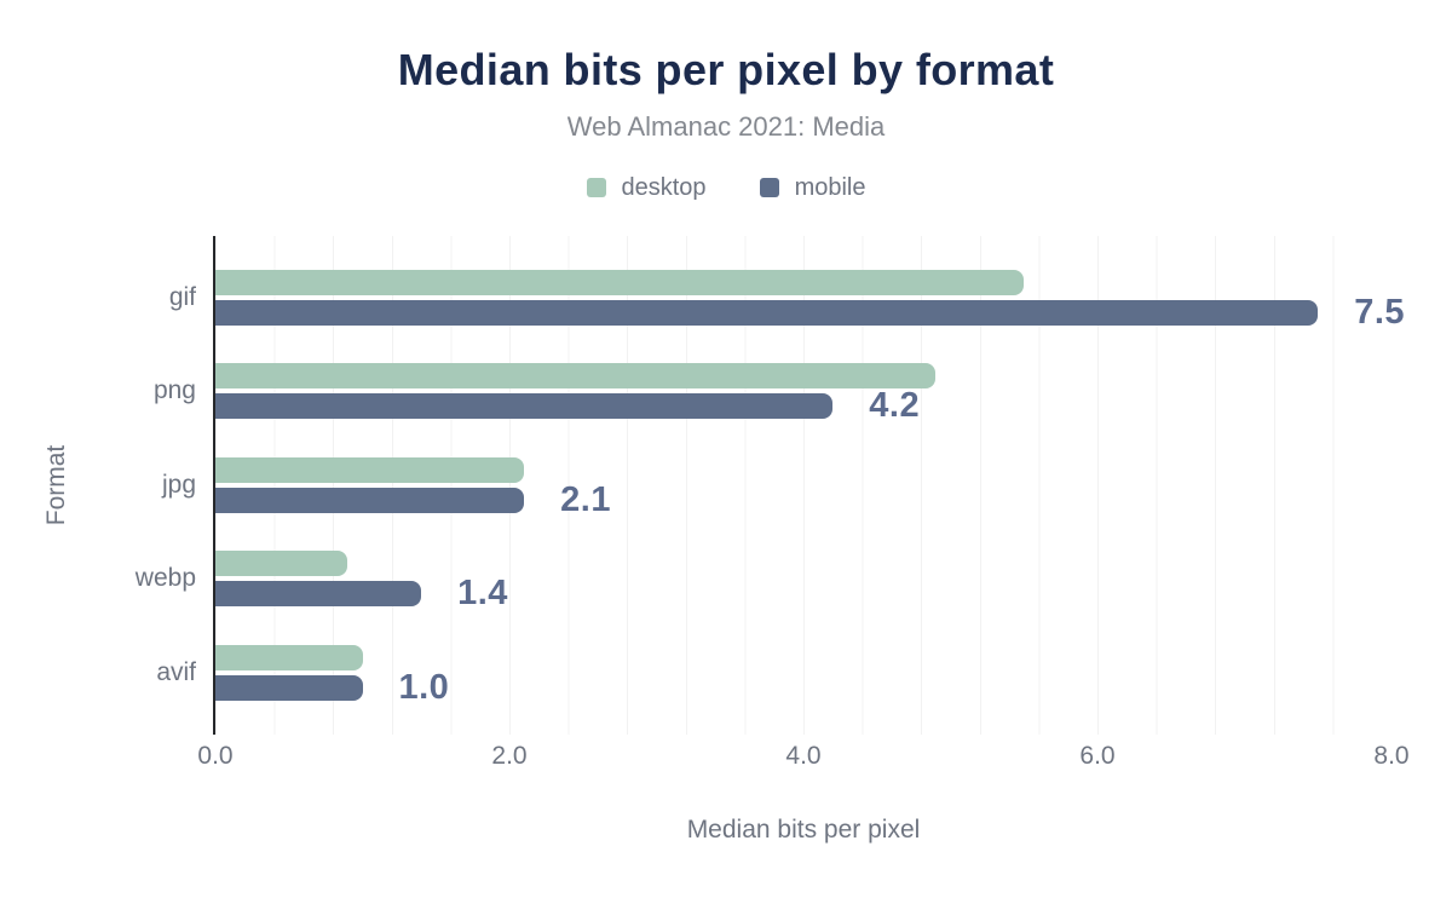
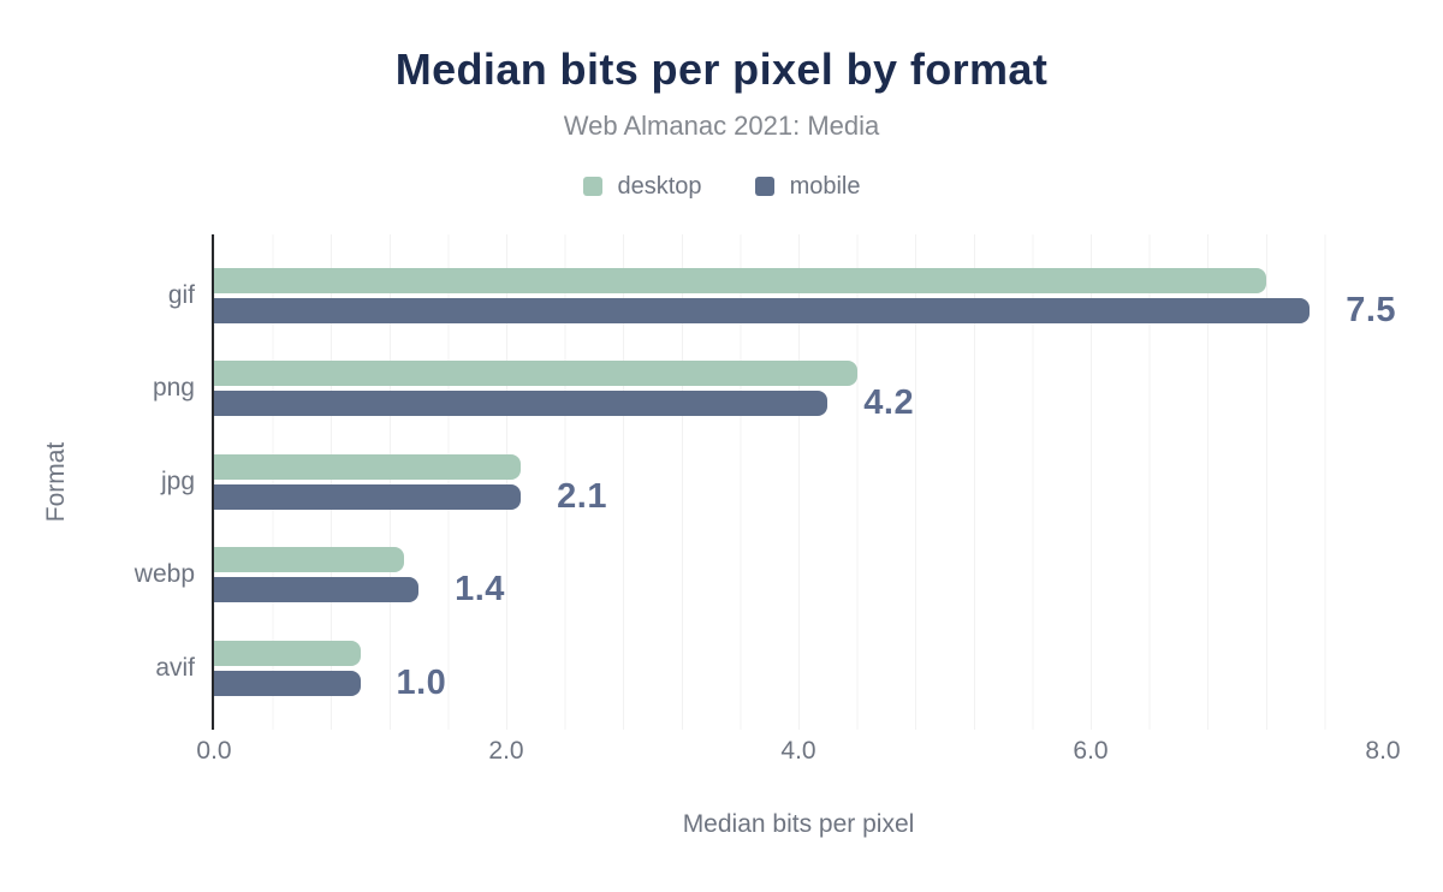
desktop/gif: 5.5 -> 7.2
desktop/png: 4.9 -> 4.4
desktop/webp: 0.9 -> 1.3
